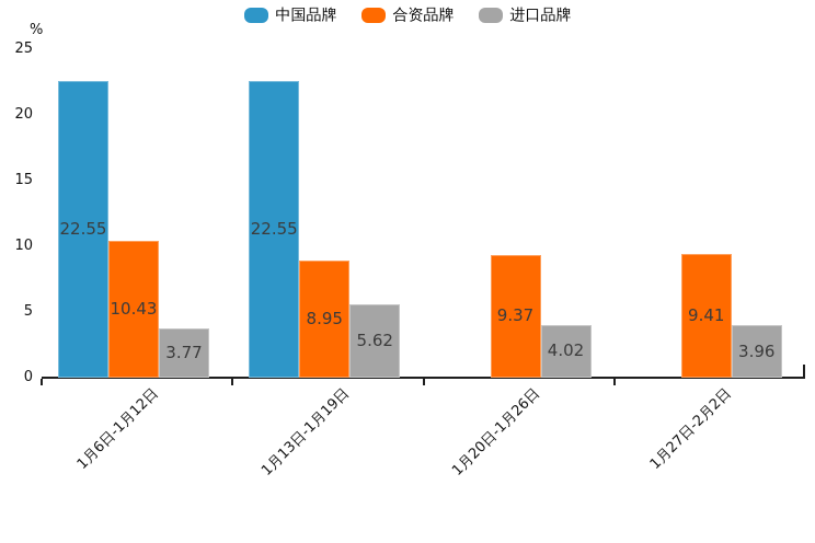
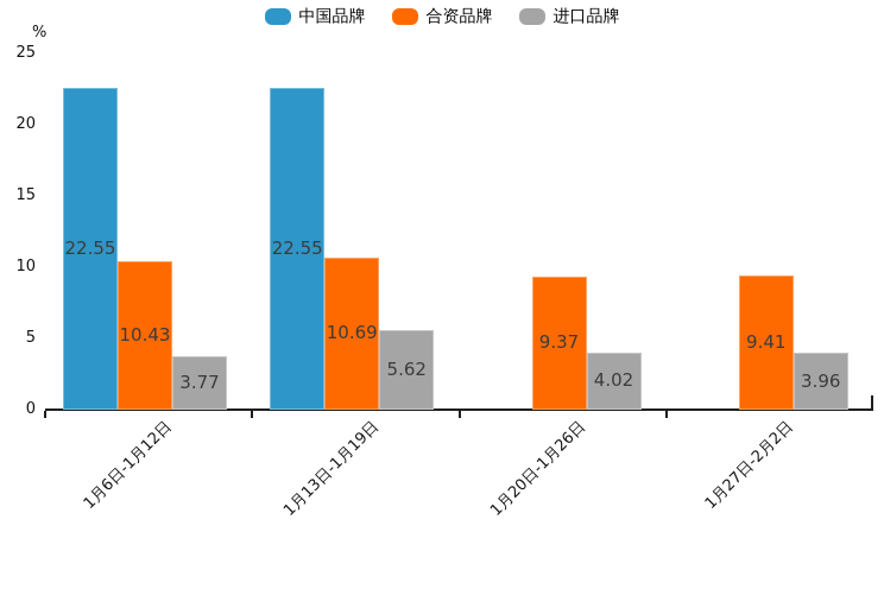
合资品牌/1月13日-1月19日: 8.95 -> 10.69
